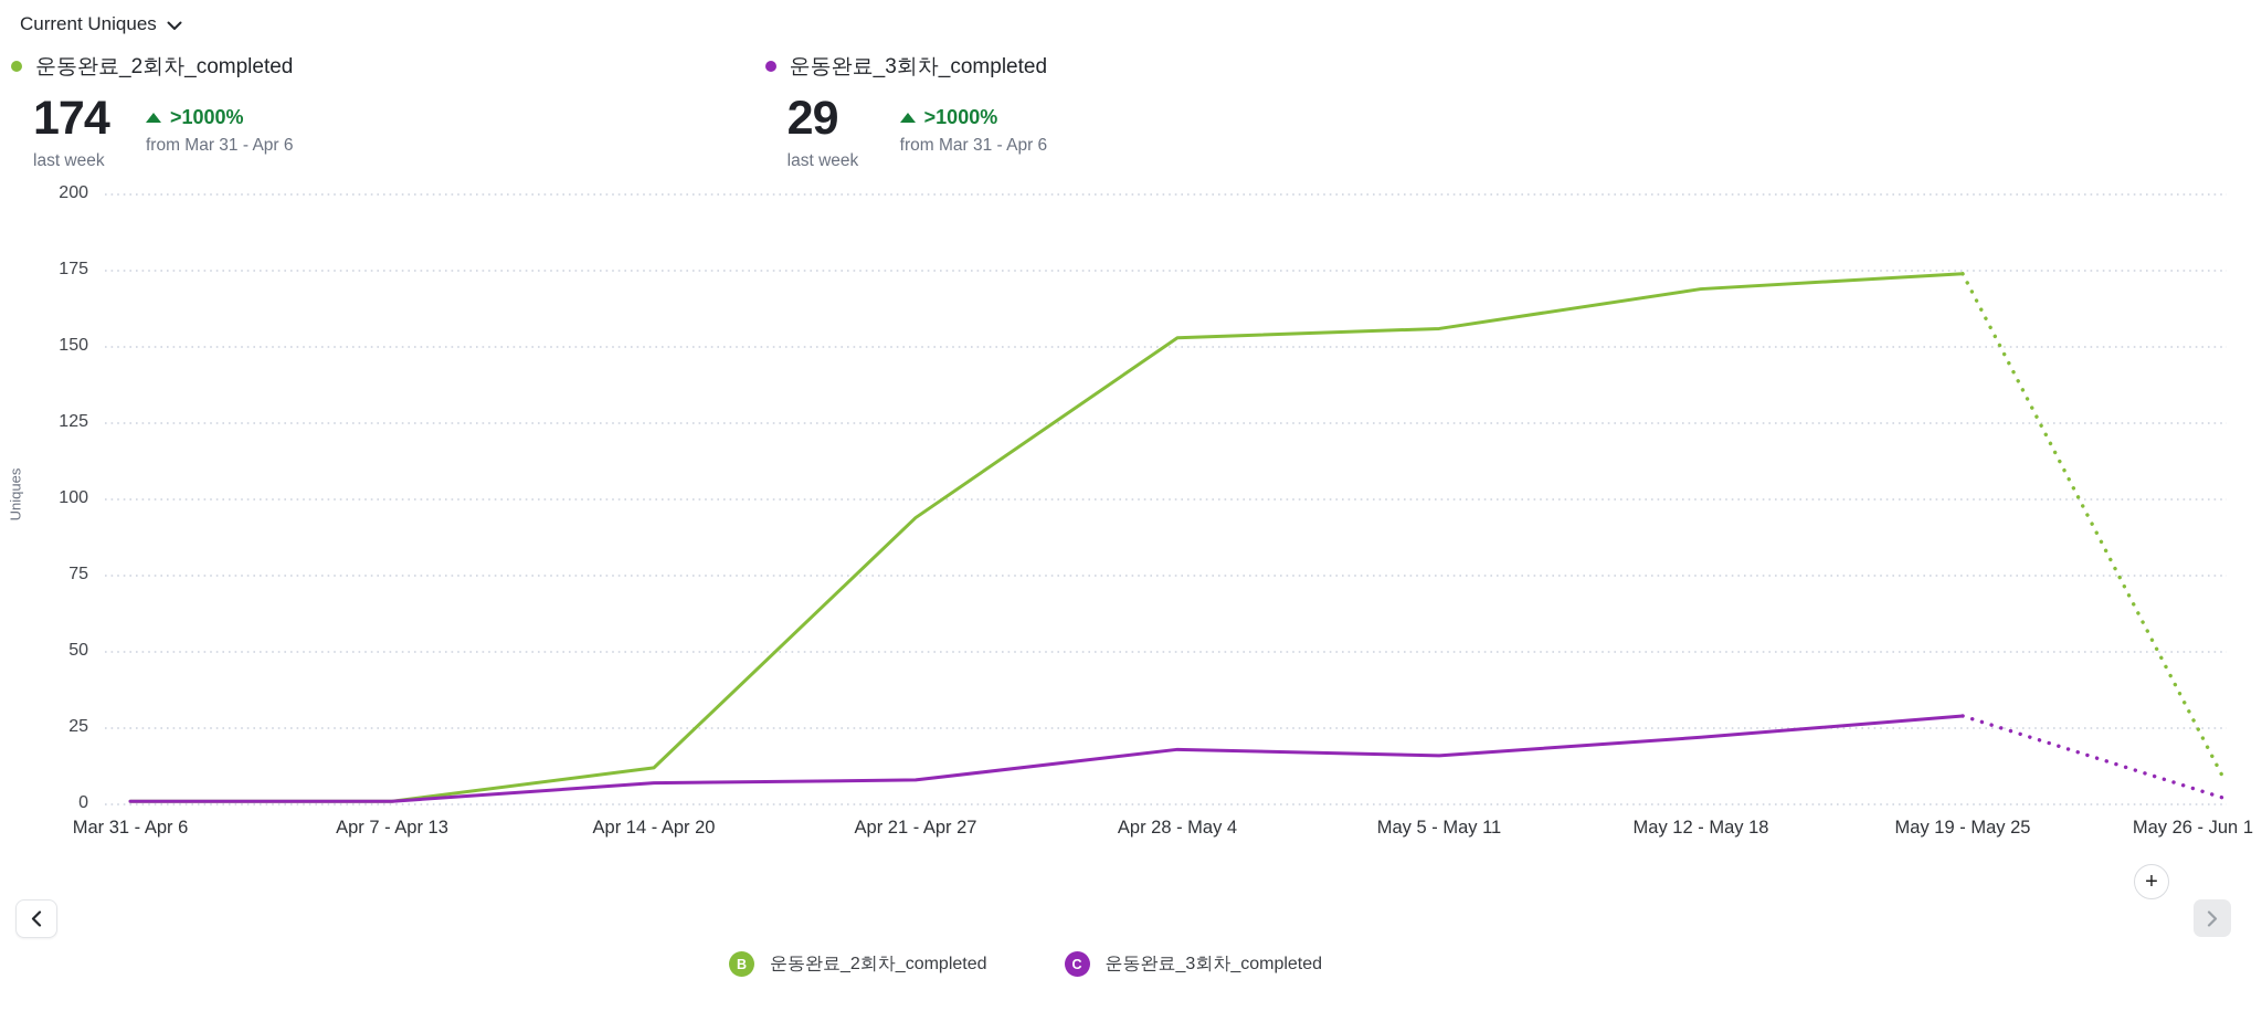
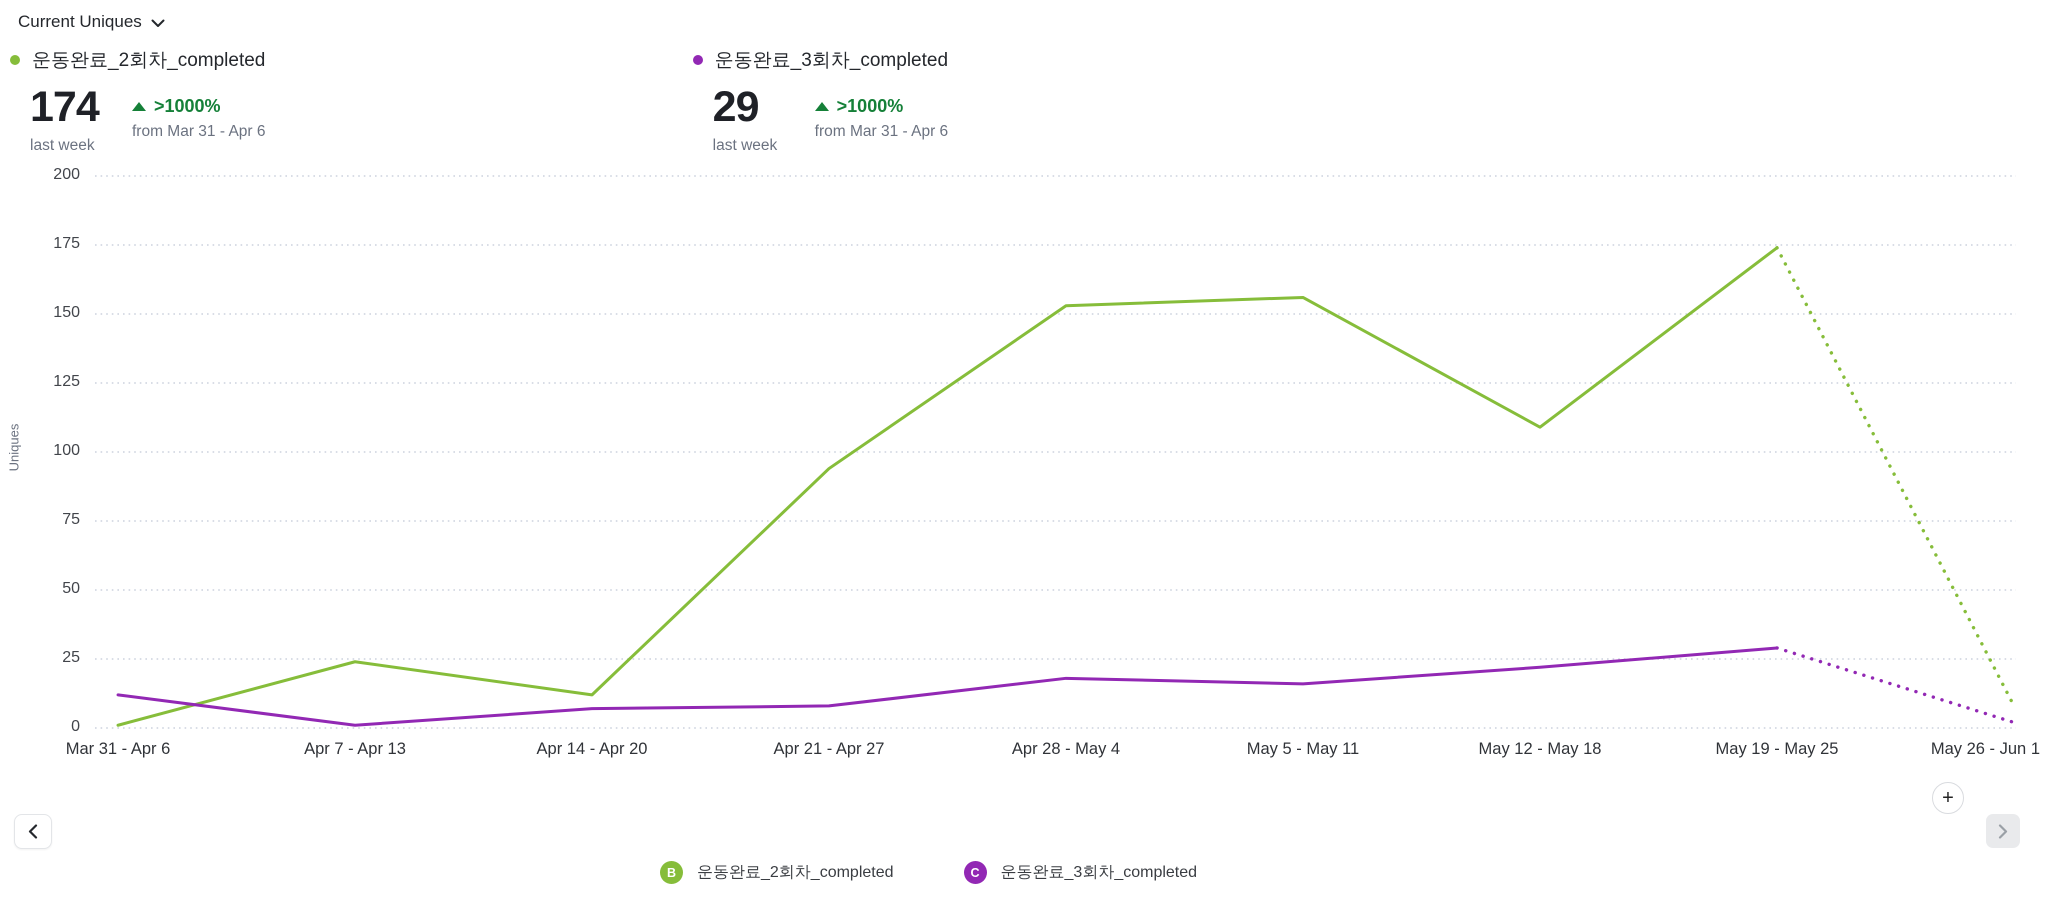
운동완료_3회차_completed/Mar 31 - Apr 6: 1 -> 12
운동완료_2회차_completed/Apr 7 - Apr 13: 1 -> 24
운동완료_2회차_completed/May 12 - May 18: 169 -> 109
